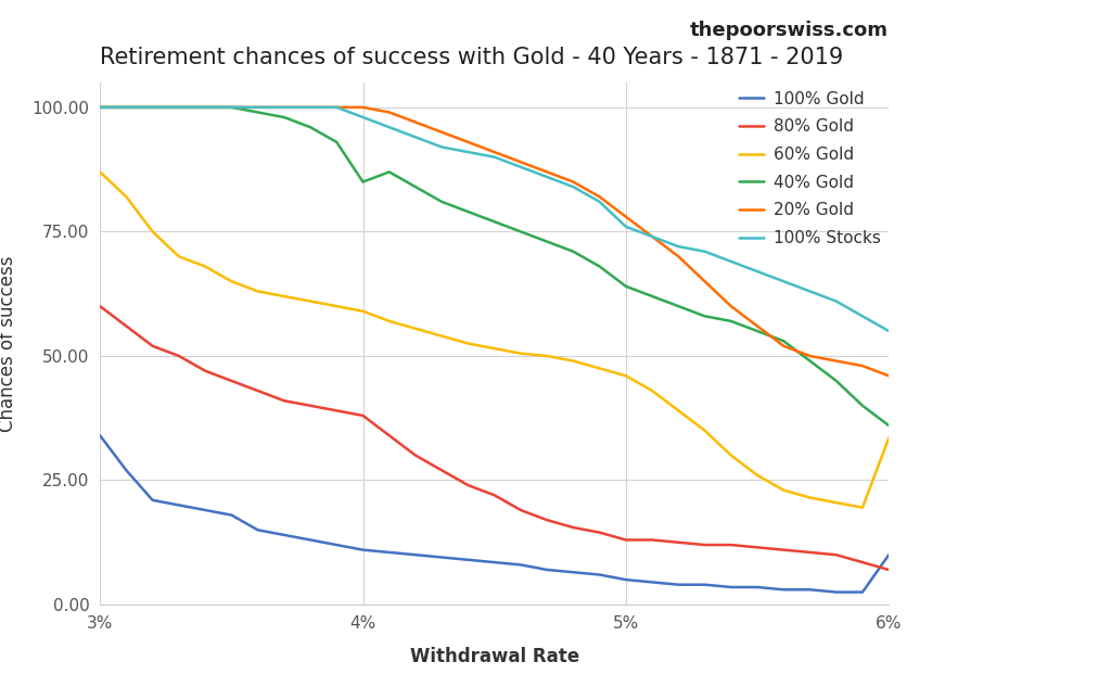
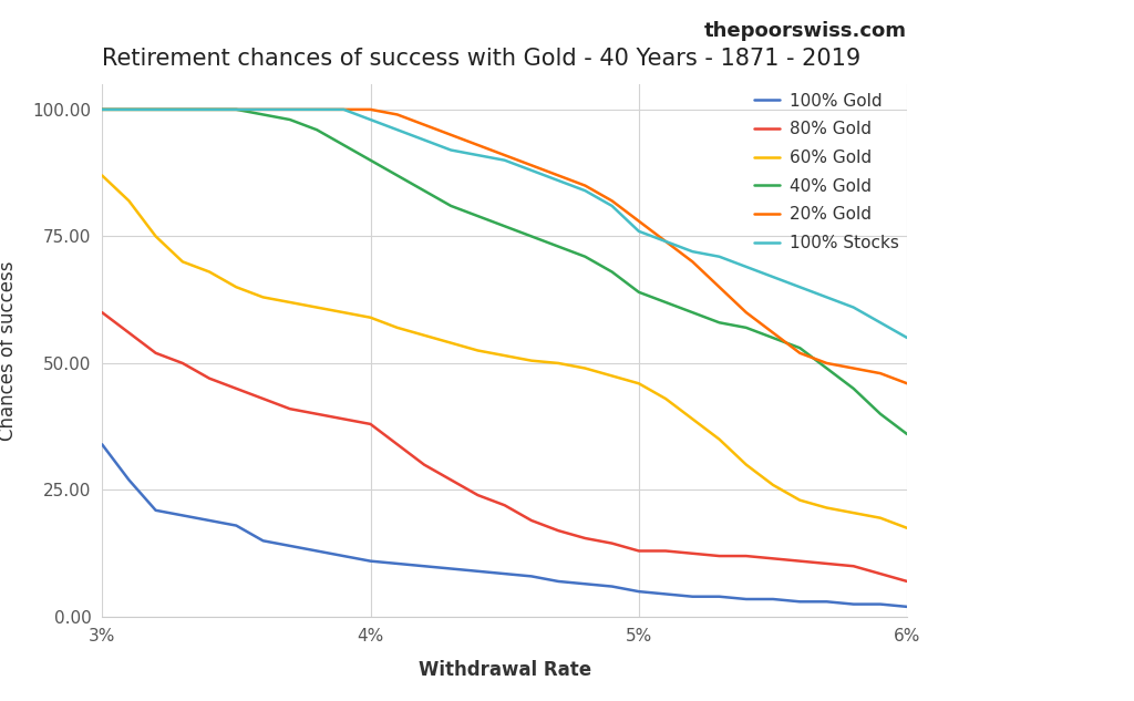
40% Gold/4%: 85 -> 90
100% Gold/6%: 10.0 -> 2.0
60% Gold/6%: 33.5 -> 17.5
